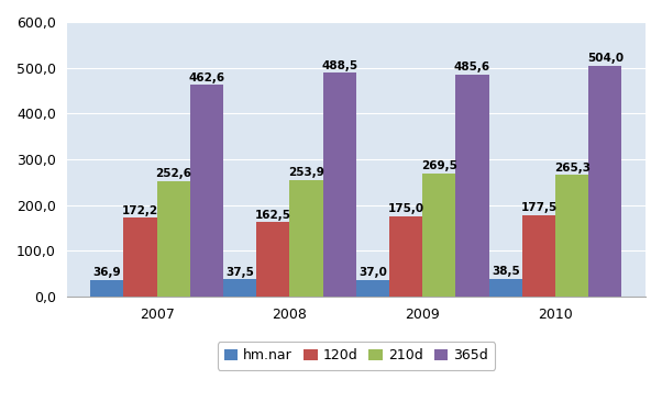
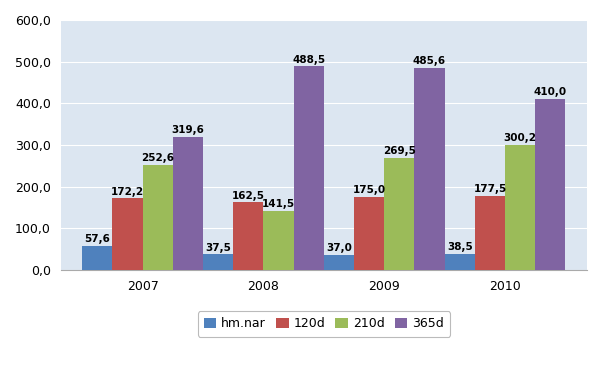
hm.nar/2007: 36,9 -> 57,6
365d/2007: 462,6 -> 319,6
210d/2008: 253,9 -> 141,5
210d/2010: 265,3 -> 300,2
365d/2010: 504,0 -> 410,0
